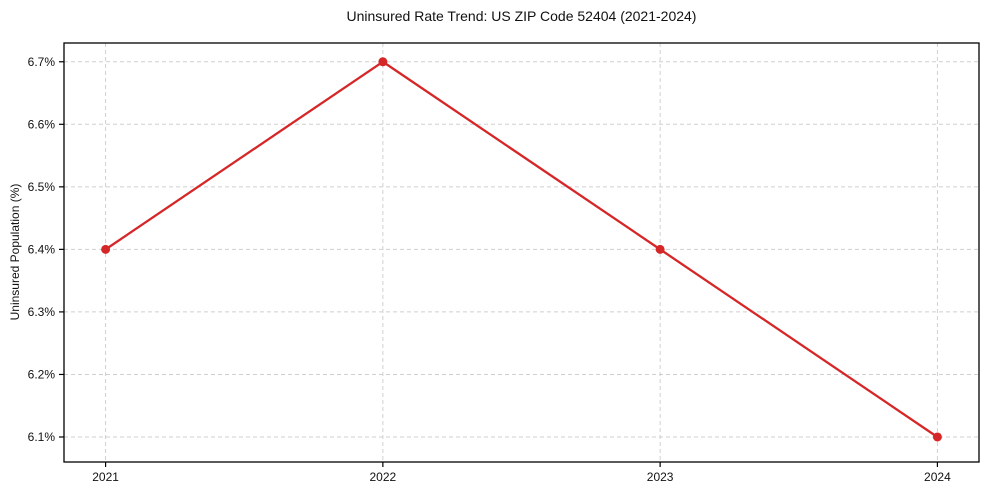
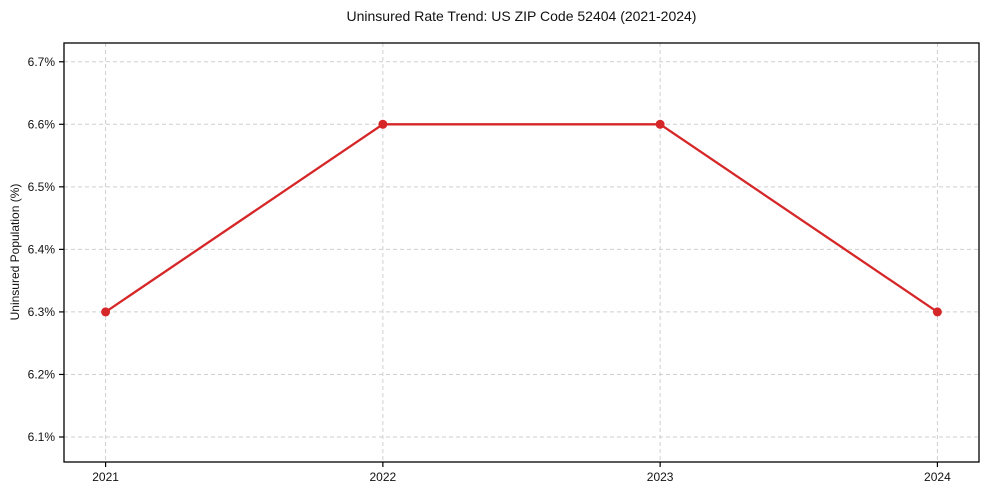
2021: 6.4% -> 6.3%
2022: 6.7% -> 6.6%
2023: 6.4% -> 6.6%
2024: 6.1% -> 6.3%
